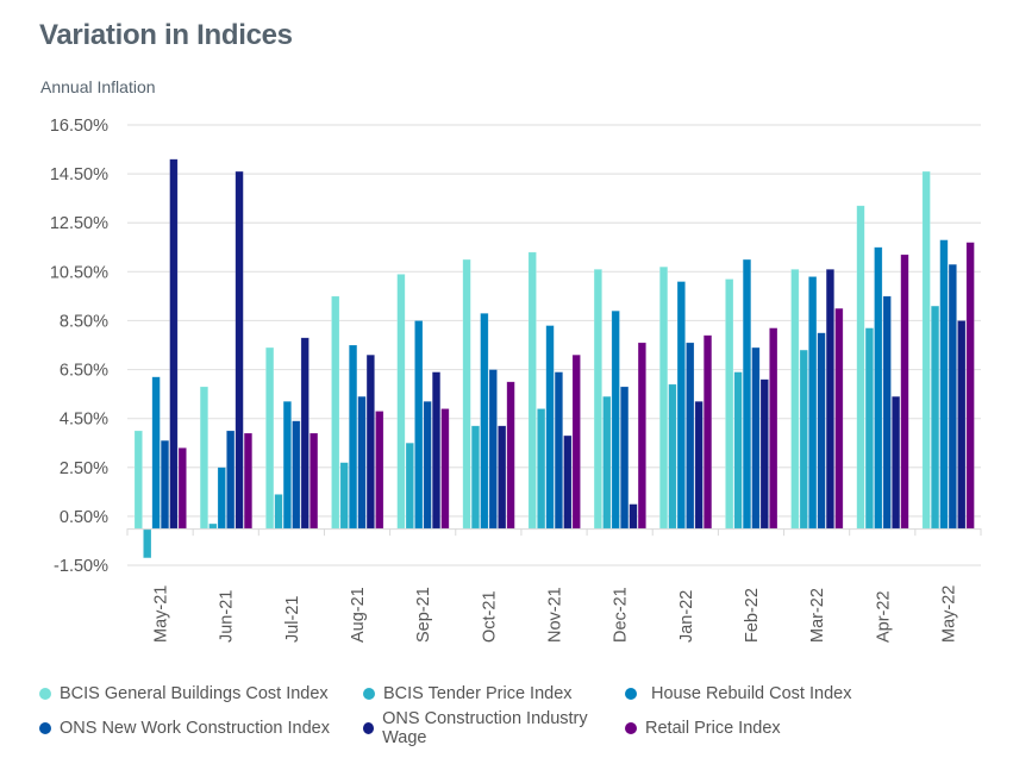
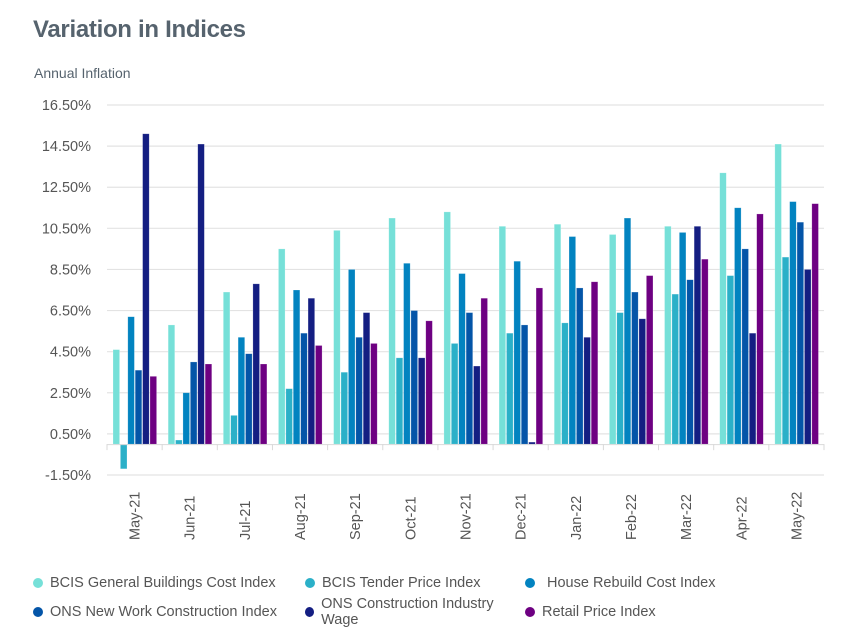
BCIS General Buildings Cost Index/May-21: 4.0% -> 4.6%
ONS Construction Industry Wage/Dec-21: 1.0% -> 0.1%
